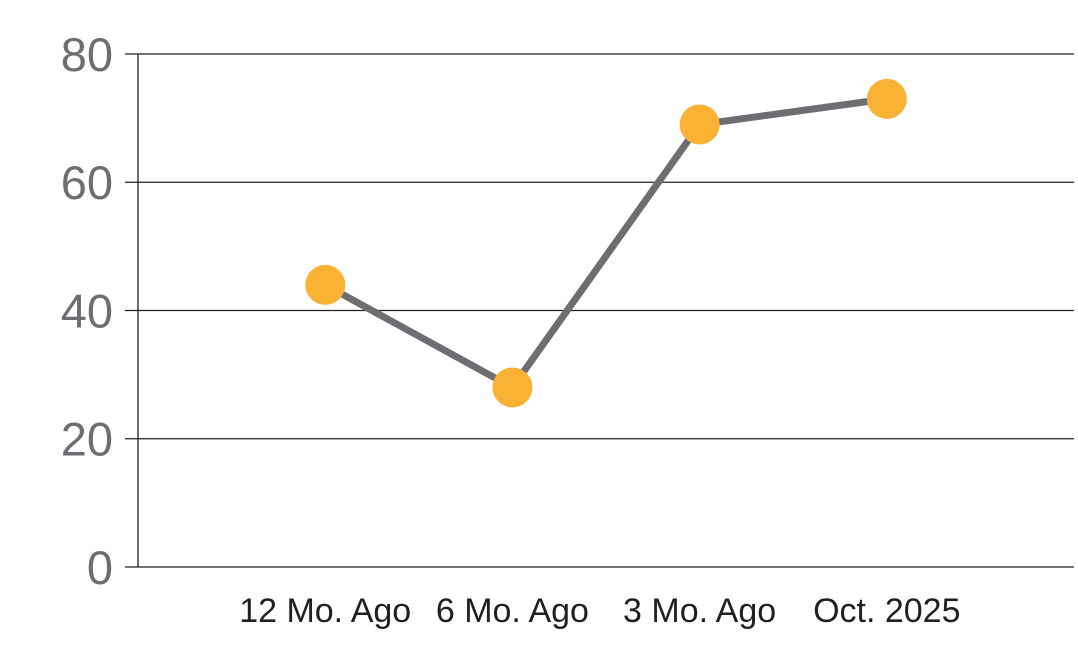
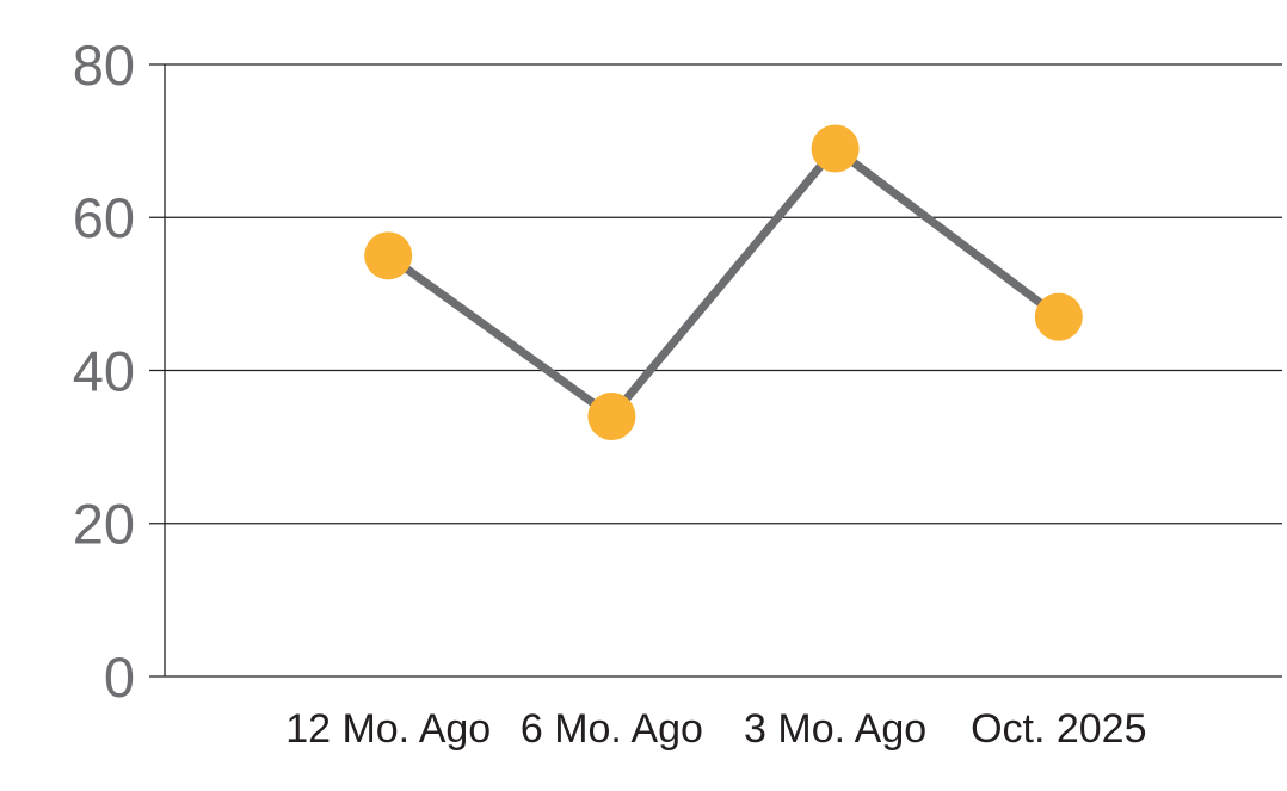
12 Mo. Ago: 44 -> 55
6 Mo. Ago: 28 -> 34
Oct. 2025: 73 -> 47
